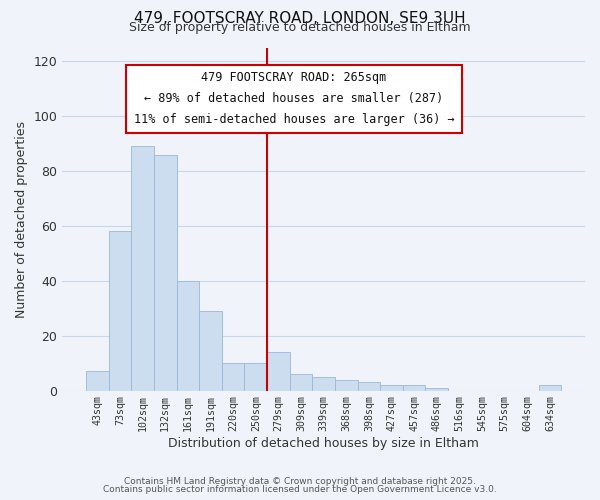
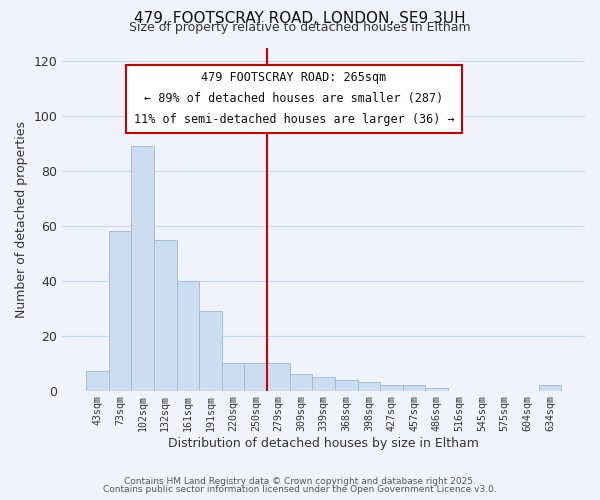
132sqm: 86 -> 55
279sqm: 14 -> 10
